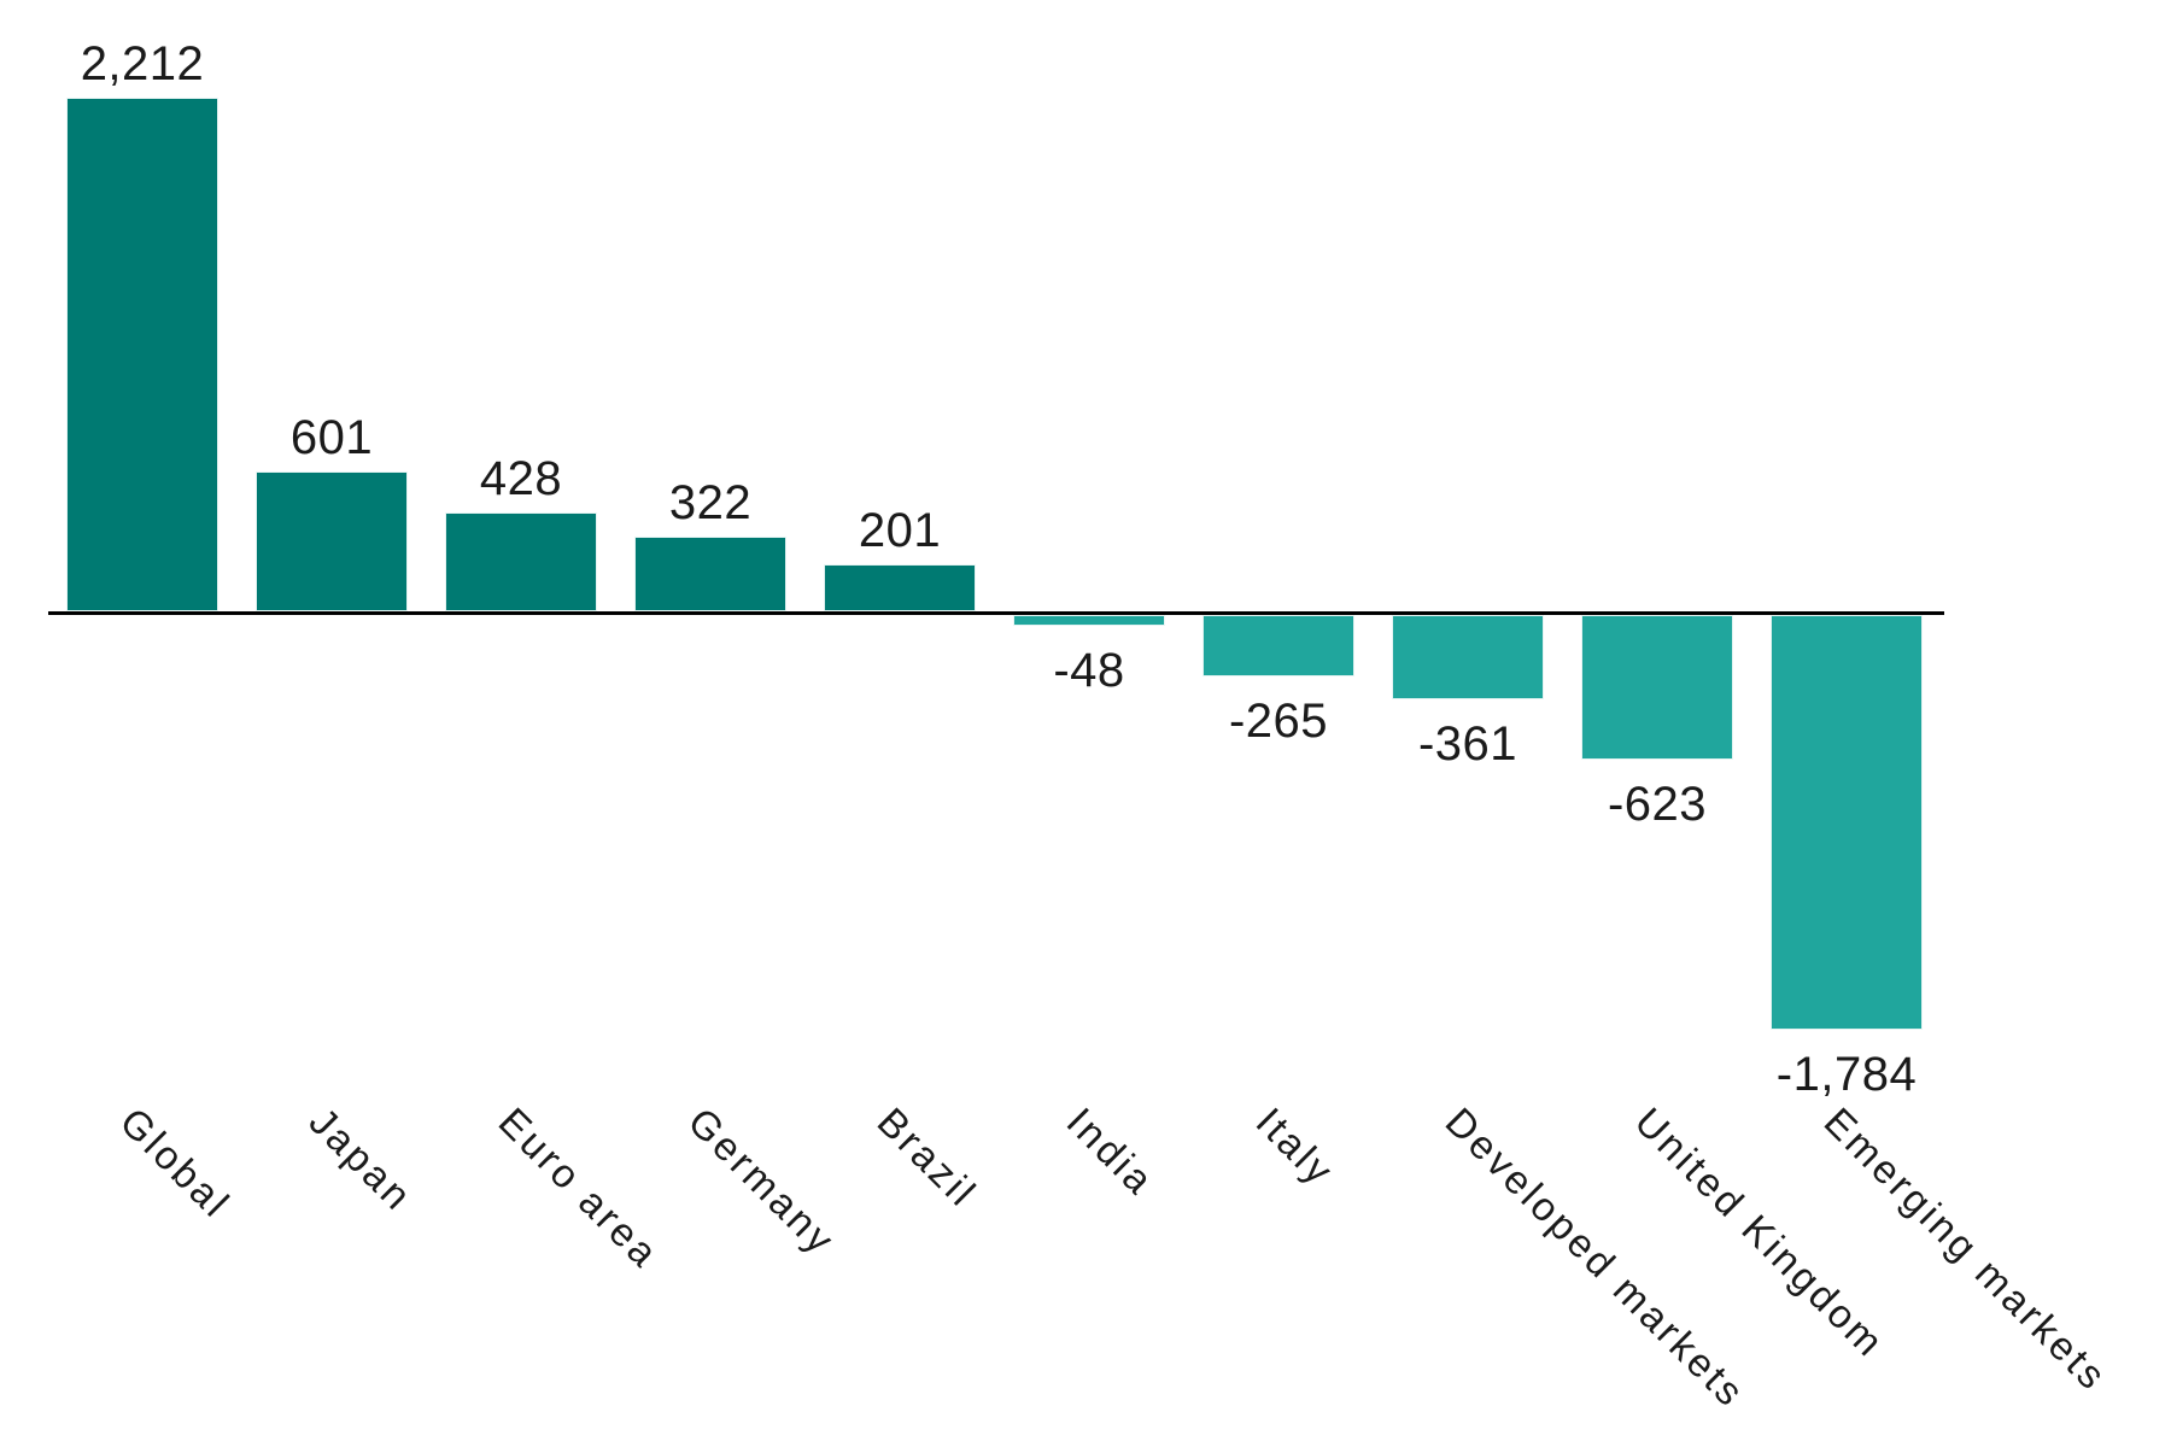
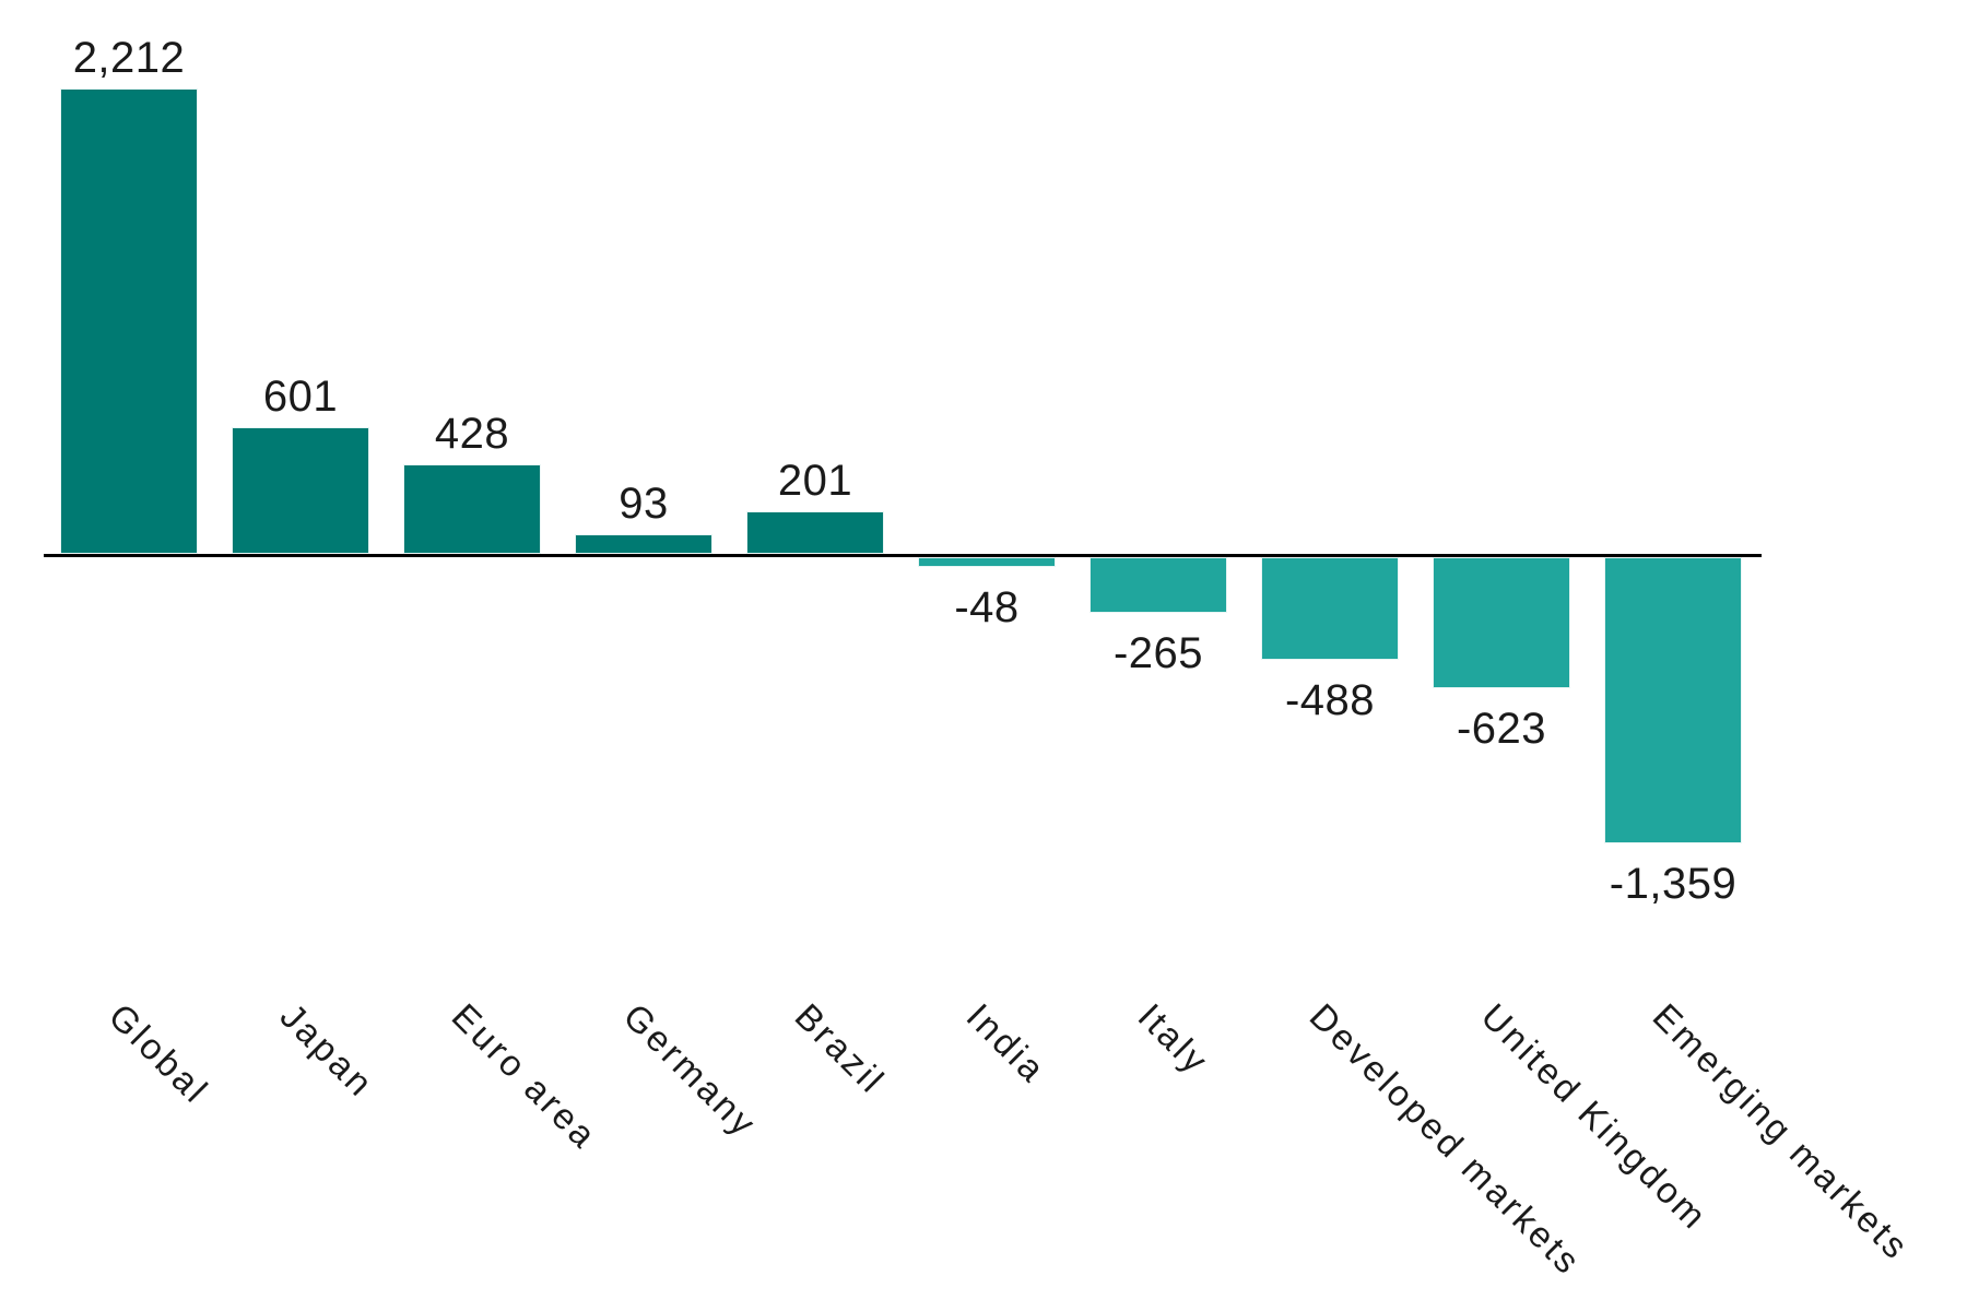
Germany: 322 -> 93
Developed markets: -361 -> -488
Emerging markets: -1,784 -> -1,359
